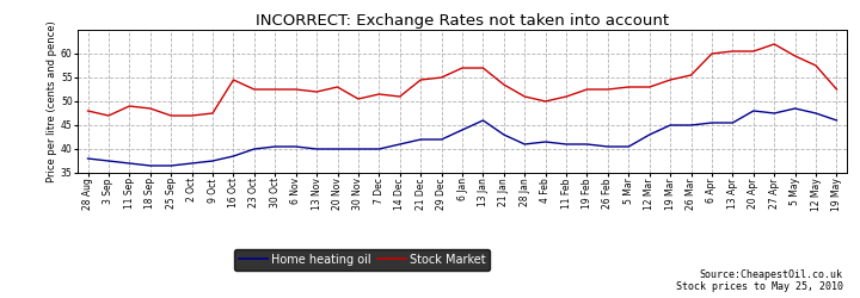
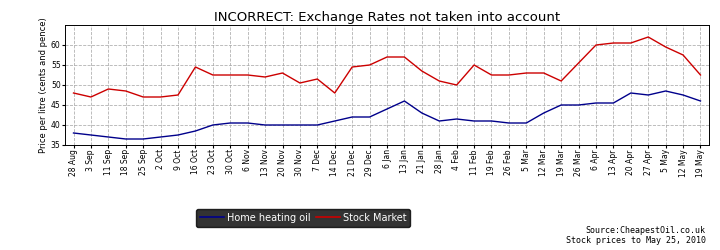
Stock Market/14 Dec: 51.0 -> 48.0
Stock Market/11 Feb: 51.0 -> 55.0
Stock Market/19 Mar: 54.5 -> 51.0
